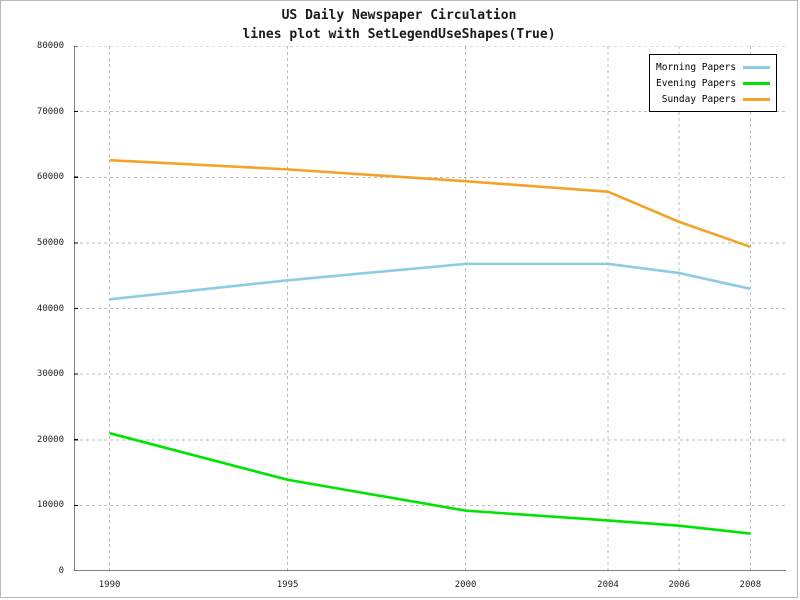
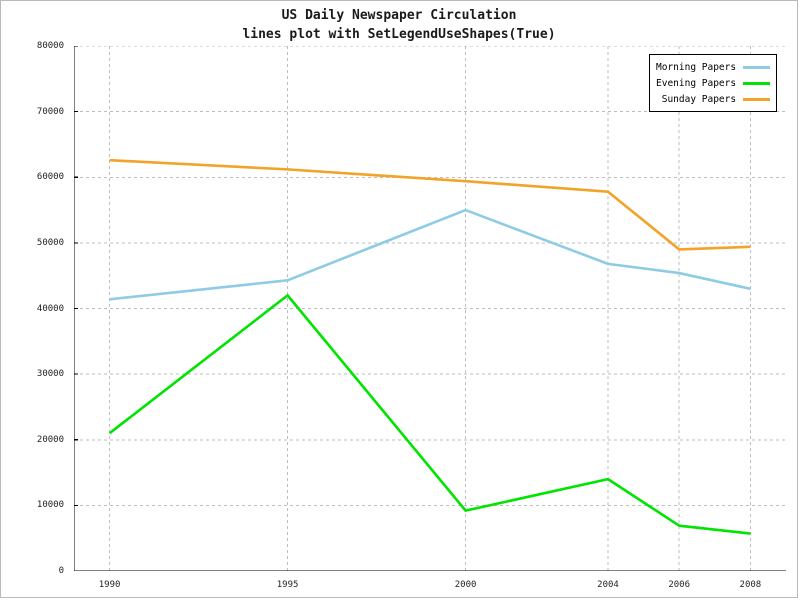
Evening Papers/1995: 14000 -> 42000
Morning Papers/2000: 47000 -> 55000
Evening Papers/2004: 8000 -> 14000
Sunday Papers/2006: 53000 -> 49000
